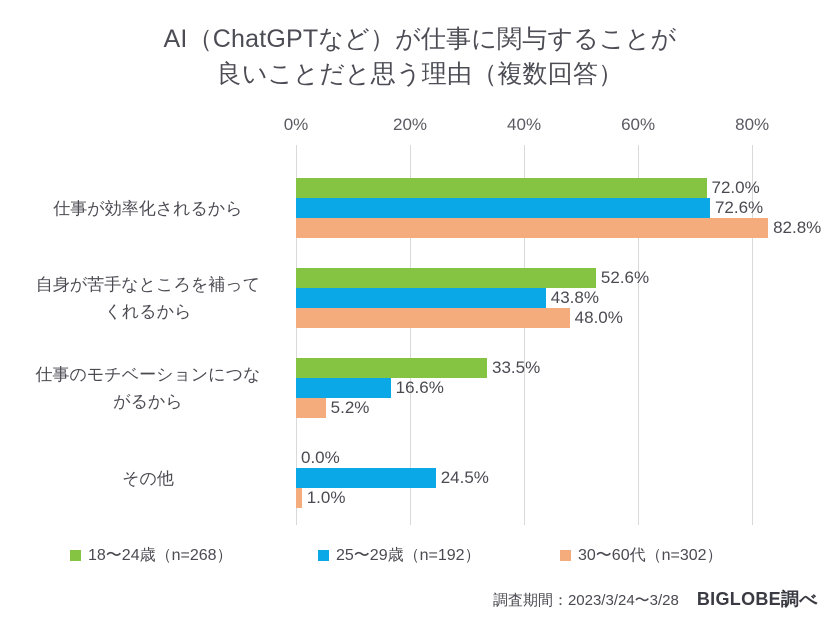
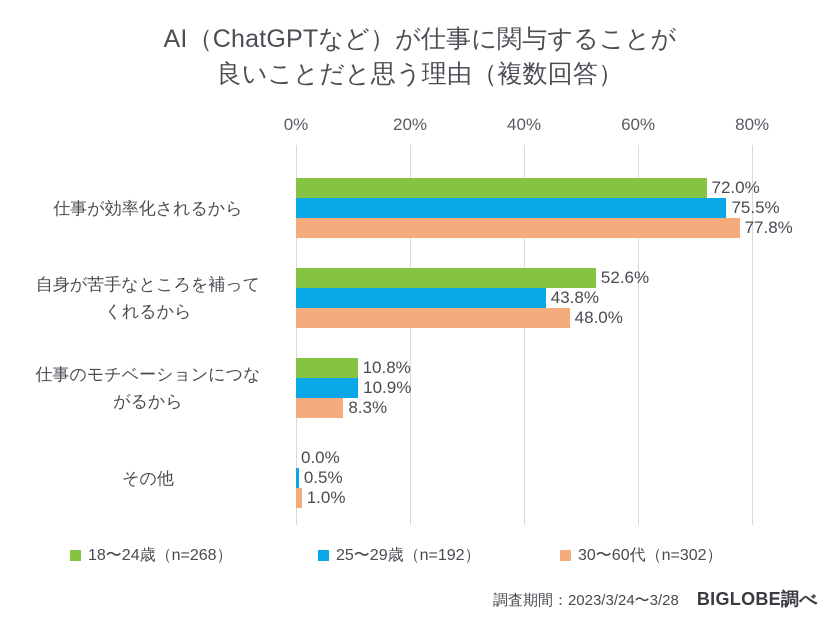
25〜29歳（n=192）/仕事が効率化されるから: 72.6% -> 75.5%
30〜60代（n=302）/仕事が効率化されるから: 82.8% -> 77.8%
18〜24歳（n=268）/仕事のモチベーションにつな がるから: 33.5% -> 10.8%
25〜29歳（n=192）/仕事のモチベーションにつな がるから: 16.6% -> 10.9%
30〜60代（n=302）/仕事のモチベーションにつな がるから: 5.2% -> 8.3%
25〜29歳（n=192）/その他: 24.5% -> 0.5%
